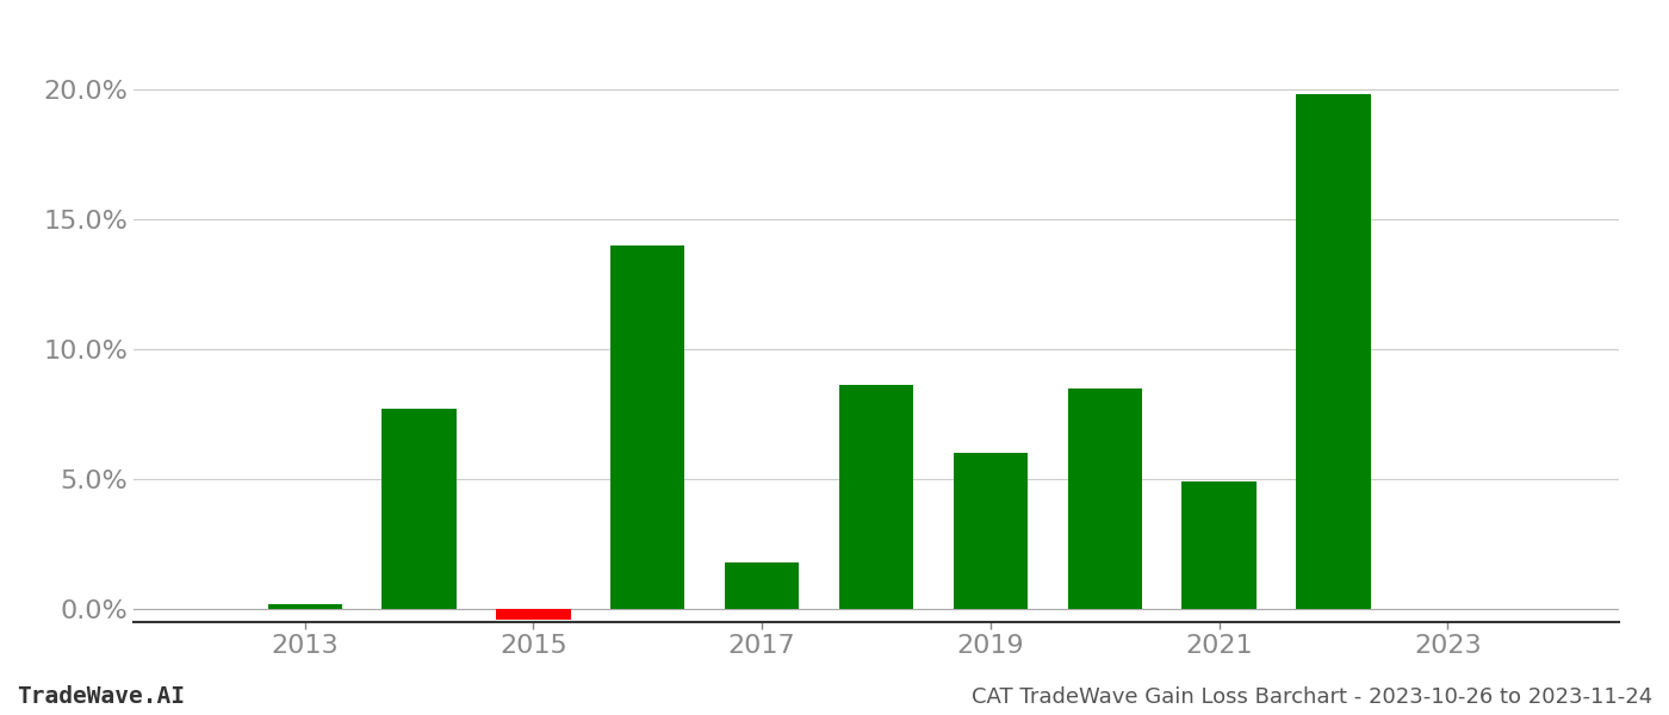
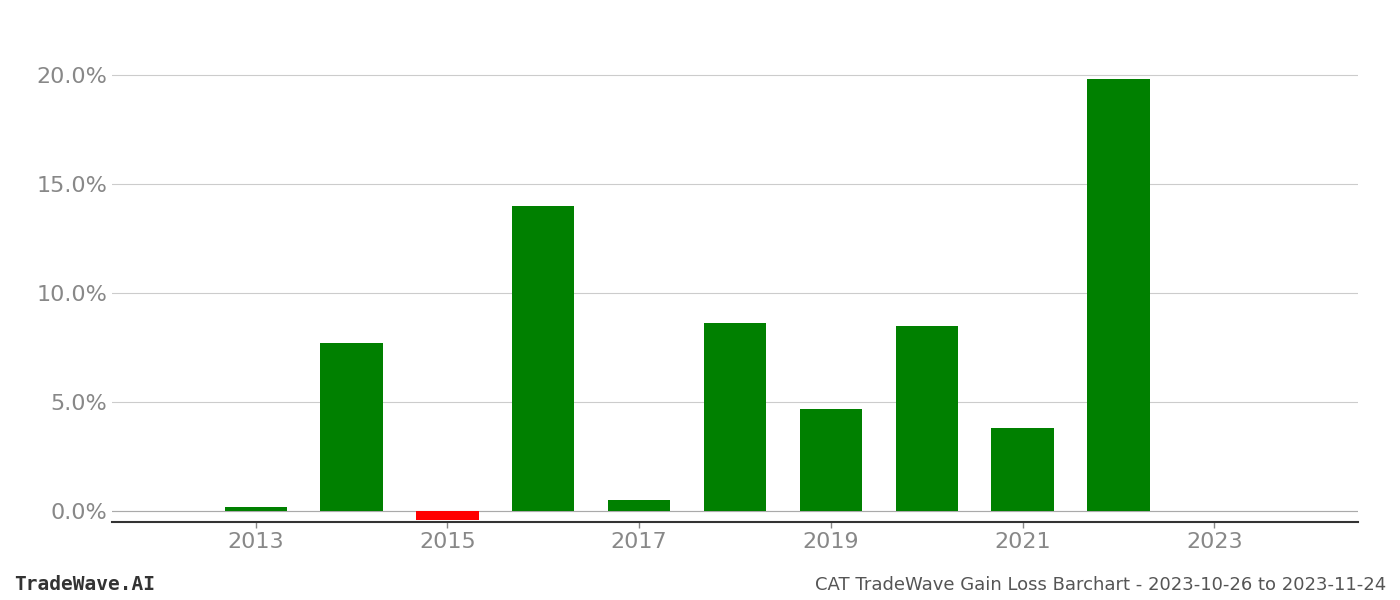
2017: 1.8% -> 0.5%
2019: 6.0% -> 4.7%
2021: 4.9% -> 3.8%
